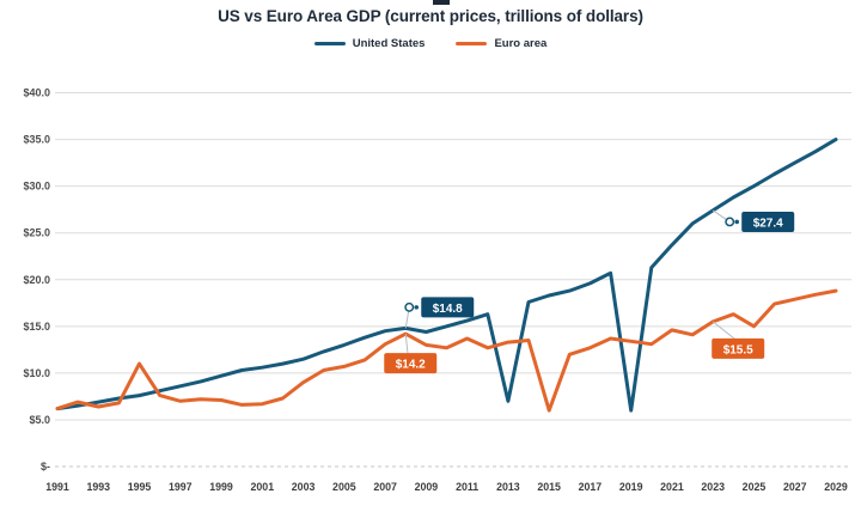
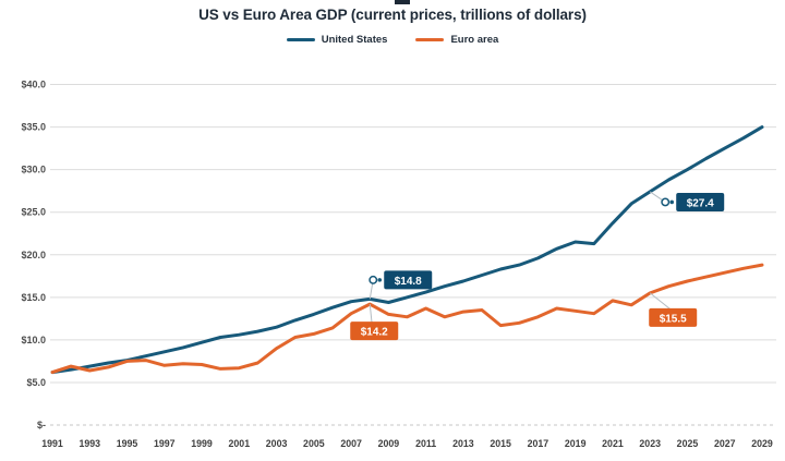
Euro area/1995: $11 -> $8
United States/2013: $7 -> $17
Euro area/2015: $6 -> $12
United States/2019: $6 -> $22
Euro area/2025: $15 -> $17
